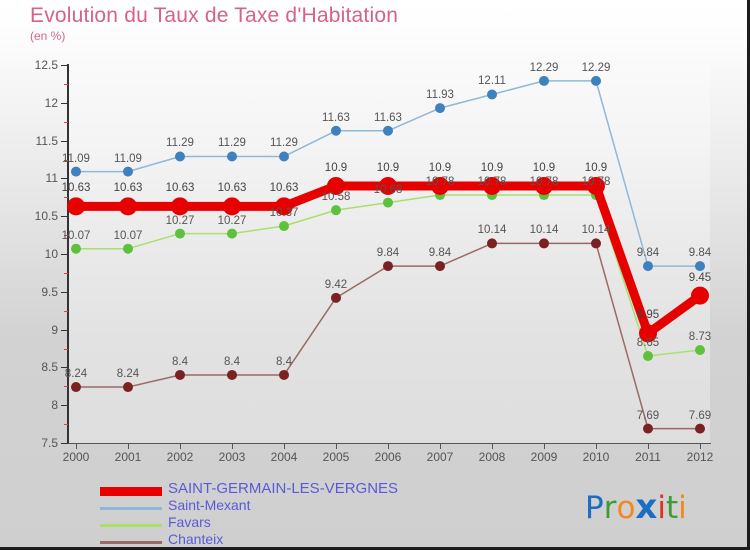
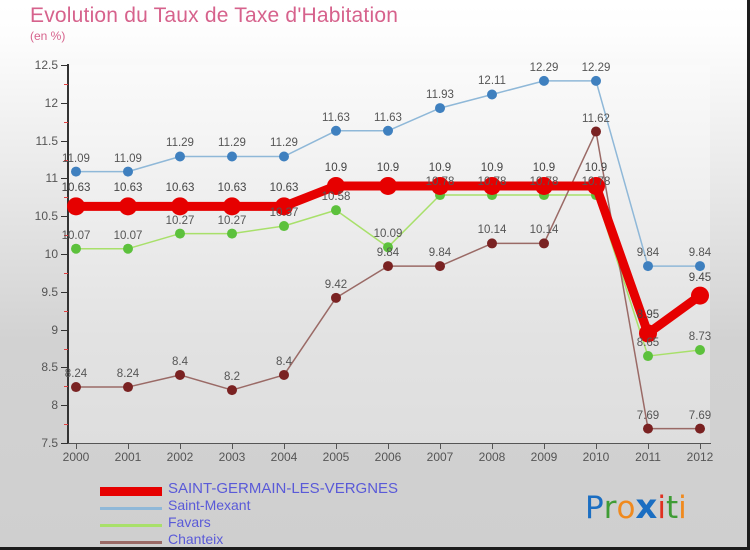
Chanteix/2003: 8.4 -> 8.2
Favars/2006: 10.68 -> 10.09
Chanteix/2010: 10.14 -> 11.62
